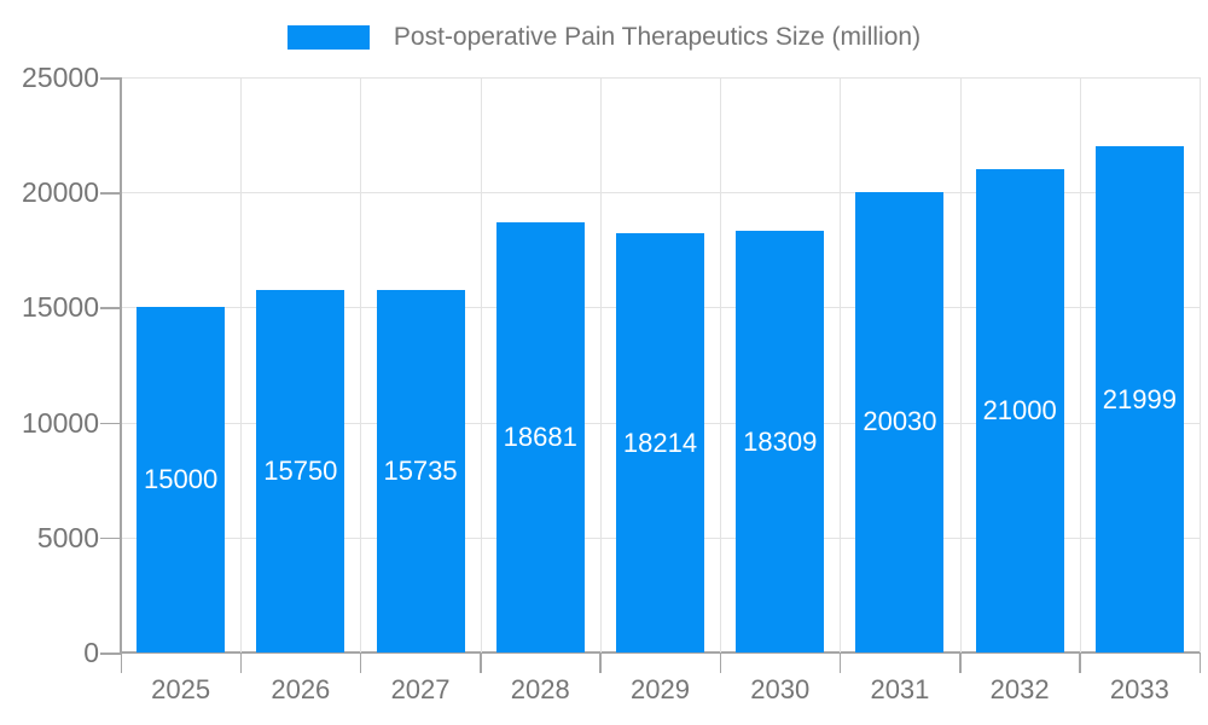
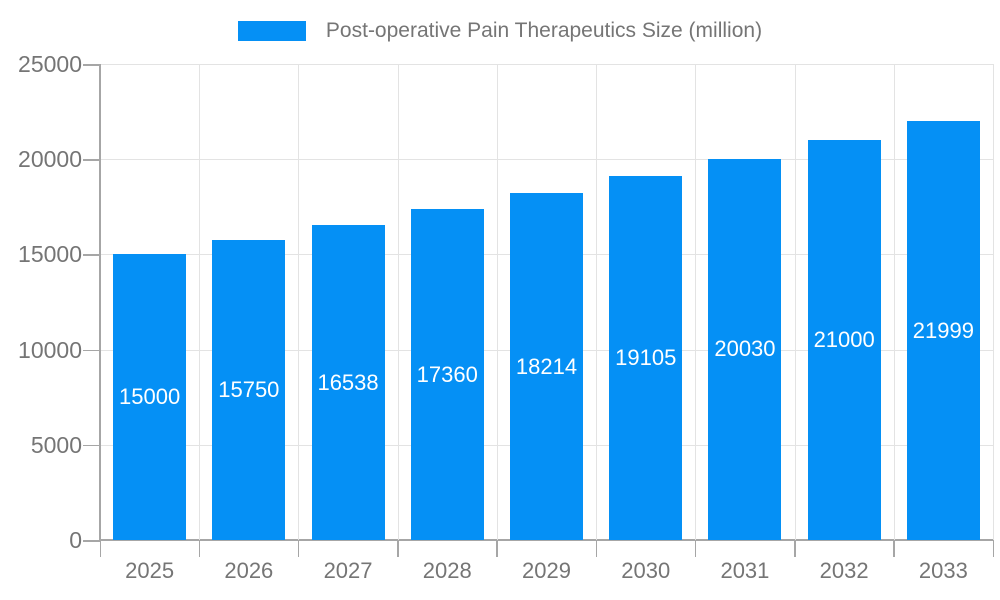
2027: 15735 -> 16538
2028: 18681 -> 17360
2030: 18309 -> 19105
